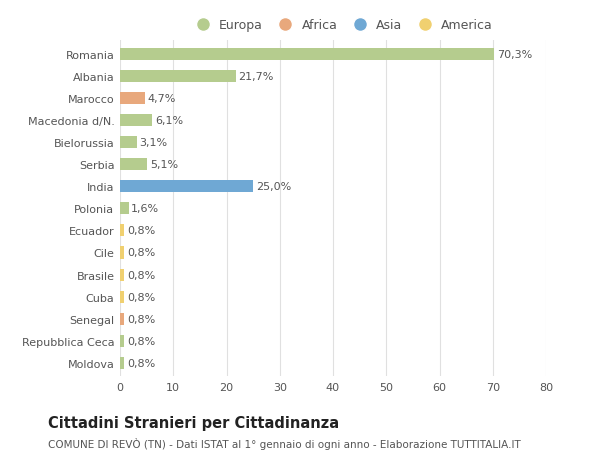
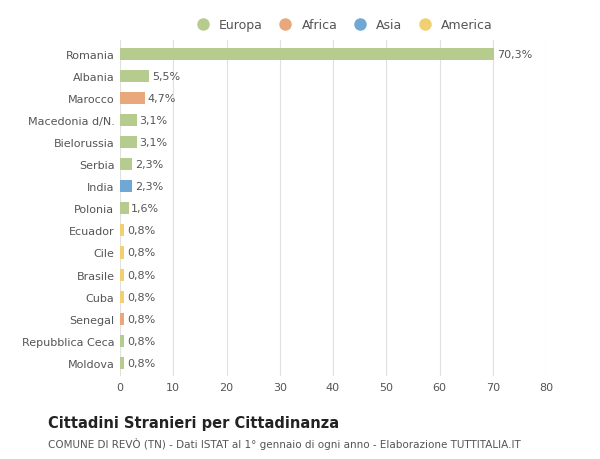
Albania: 21,7% -> 5,5%
Macedonia d/N.: 6,1% -> 3,1%
Serbia: 5,1% -> 2,3%
India: 25,0% -> 2,3%
